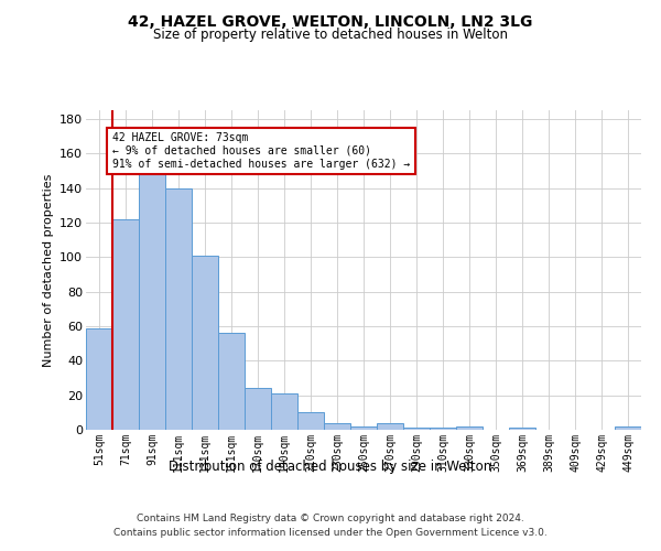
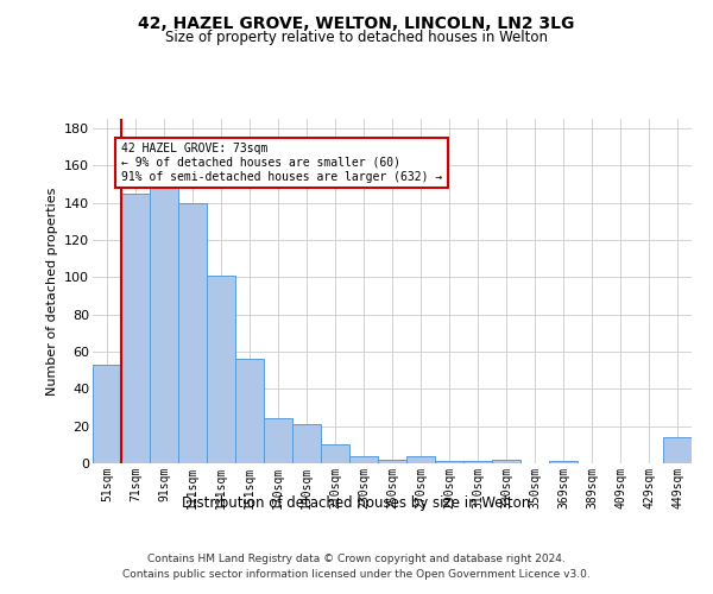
51sqm: 59 -> 53
71sqm: 122 -> 145
449sqm: 2 -> 14
